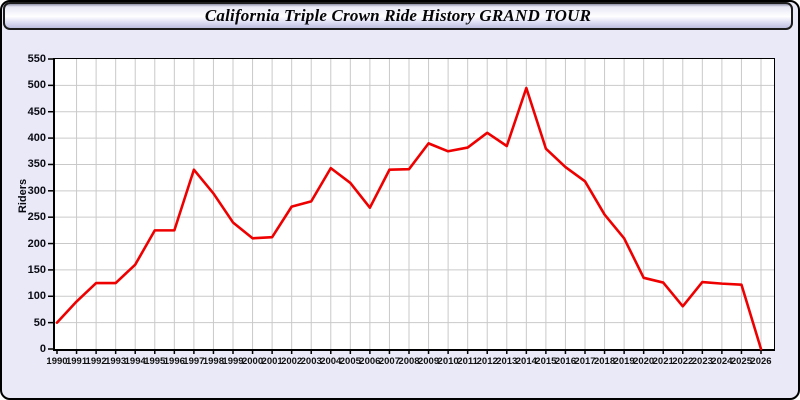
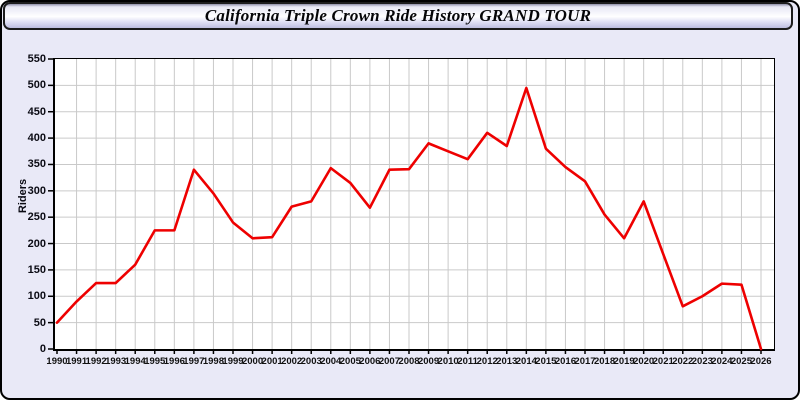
2011: 380 -> 360
2020: 140 -> 280
2021: 130 -> 180
2023: 130 -> 100
